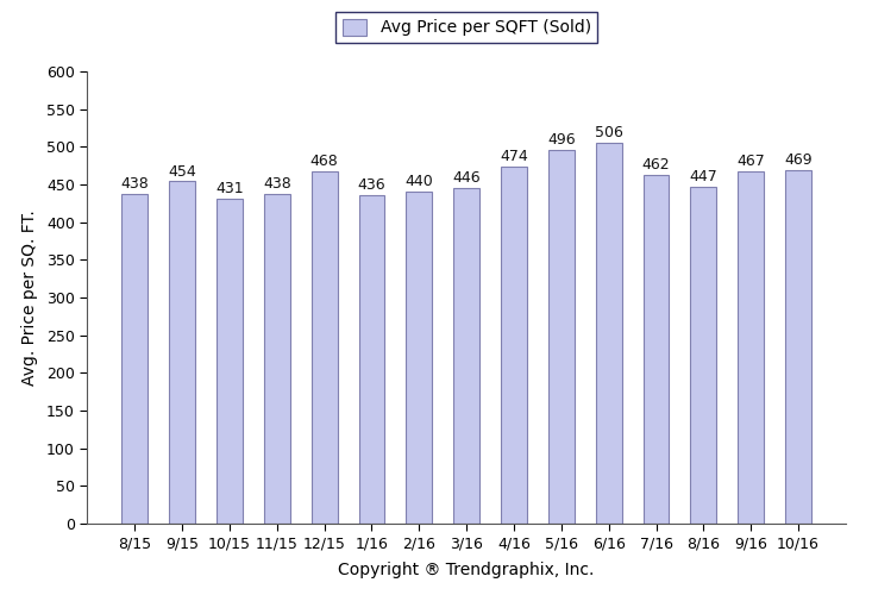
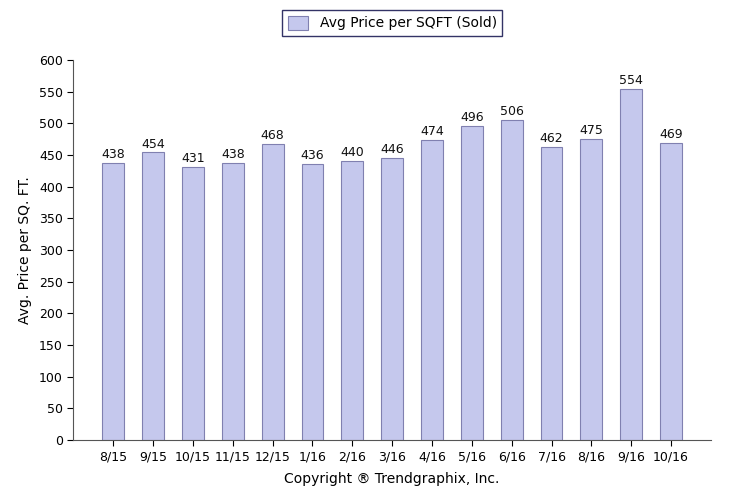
8/16: 447 -> 475
9/16: 467 -> 554
